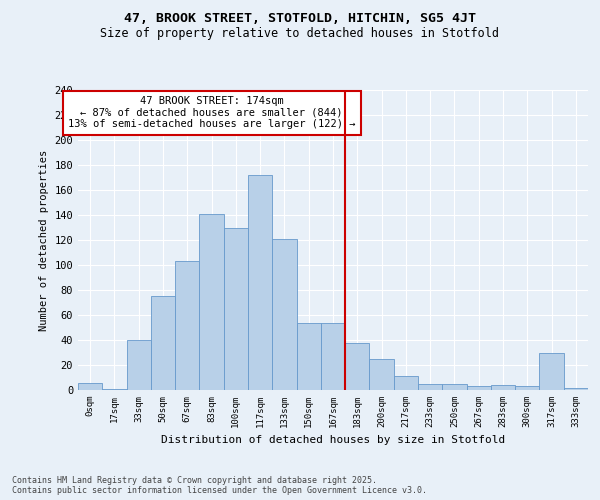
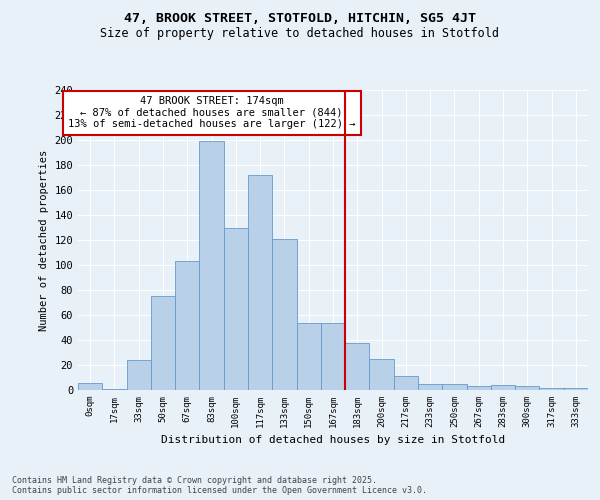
33sqm: 40 -> 24
83sqm: 141 -> 199
317sqm: 30 -> 2
